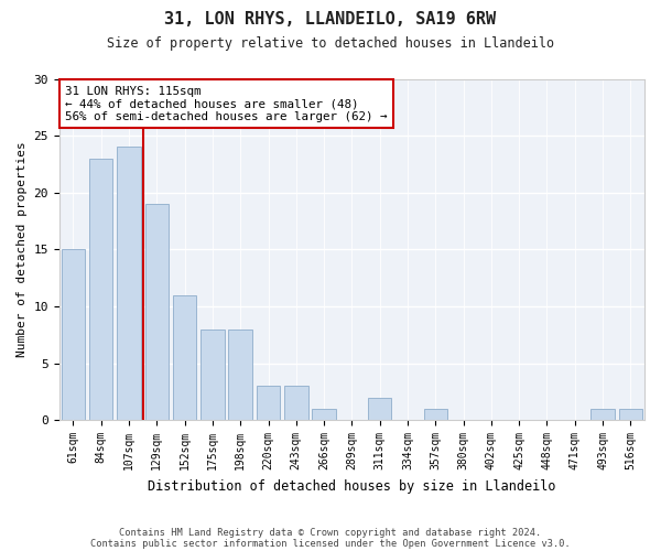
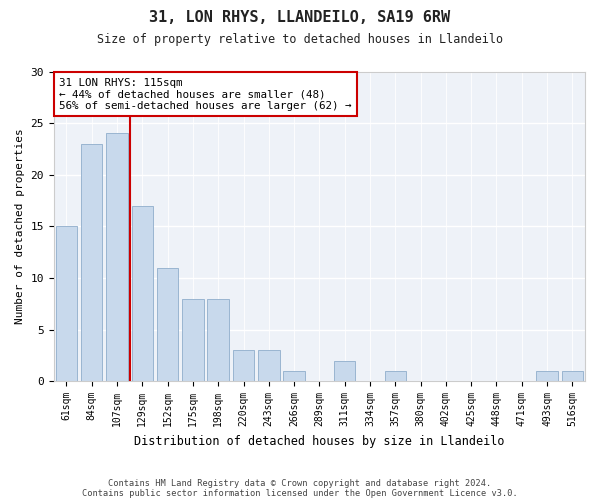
129sqm: 19 -> 17
